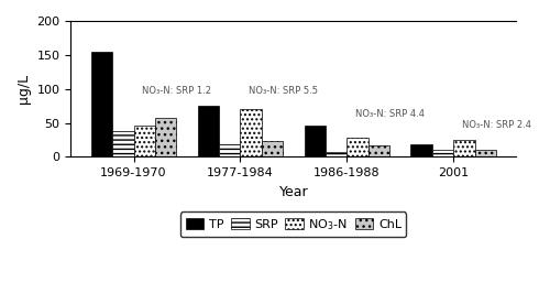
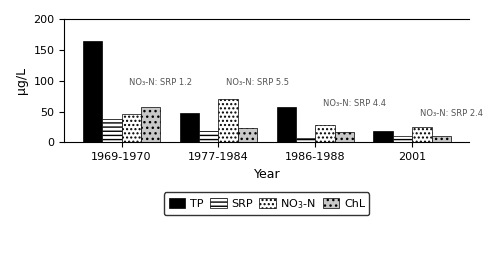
TP/1969-1970: 154 -> 164
TP/1977-1984: 75 -> 48
TP/1986-1988: 46 -> 58
